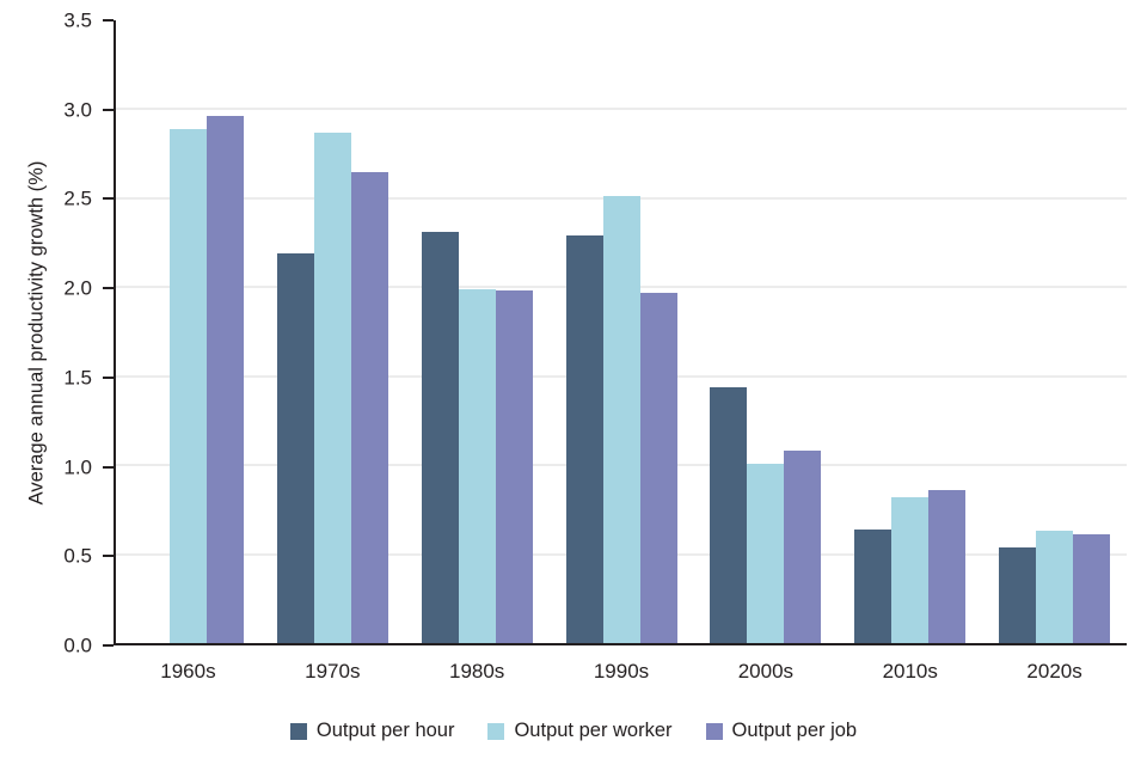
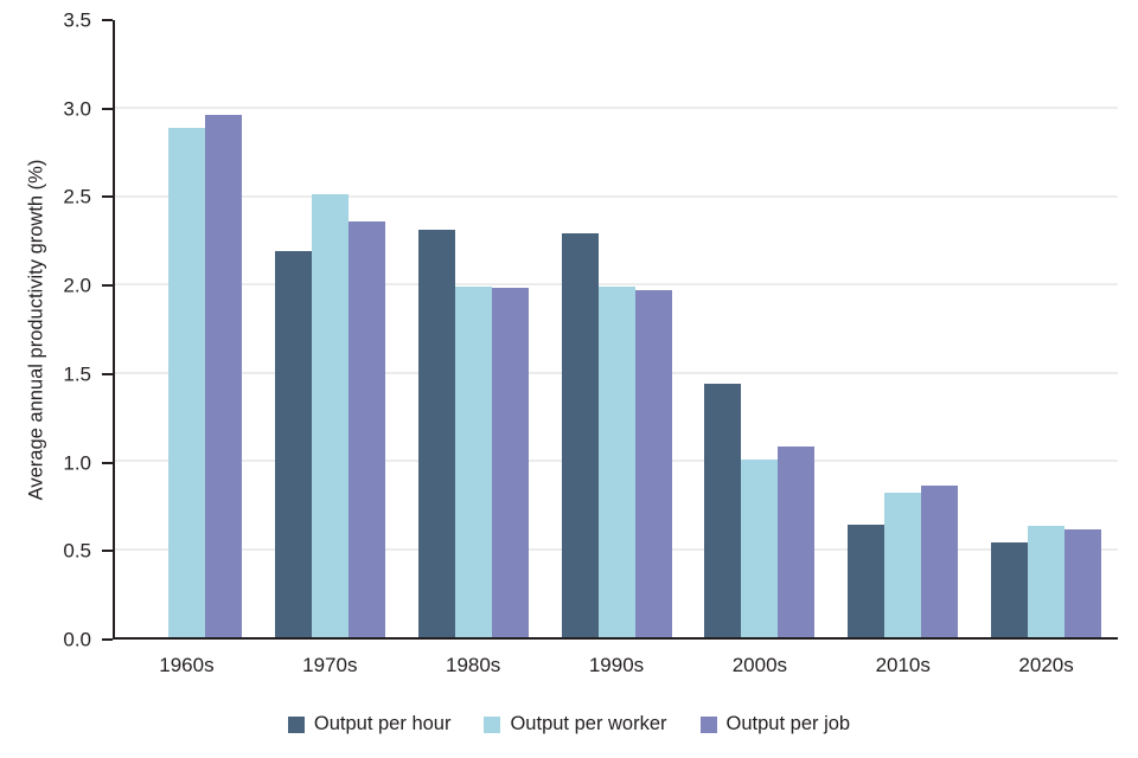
Output per worker/1970s: 2.87 -> 2.51
Output per job/1970s: 2.65 -> 2.36
Output per worker/1990s: 2.51 -> 1.99
